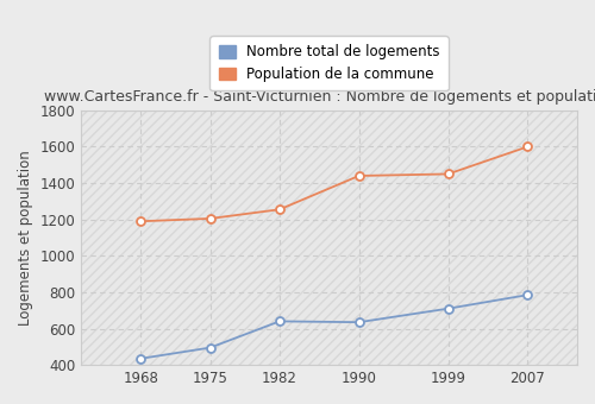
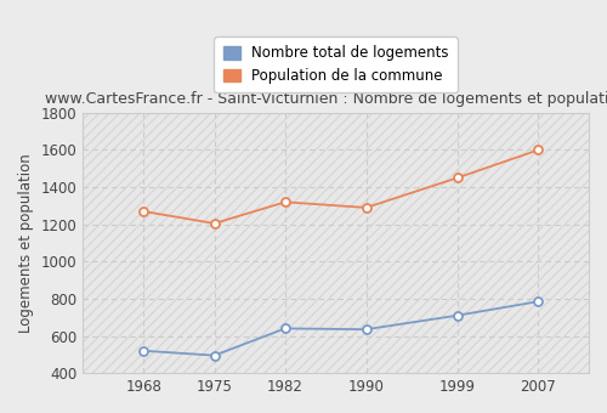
Nombre total de logements/1968: 440 -> 520
Population de la commune/1968: 1190 -> 1270
Population de la commune/1982: 1260 -> 1320
Population de la commune/1990: 1440 -> 1290
